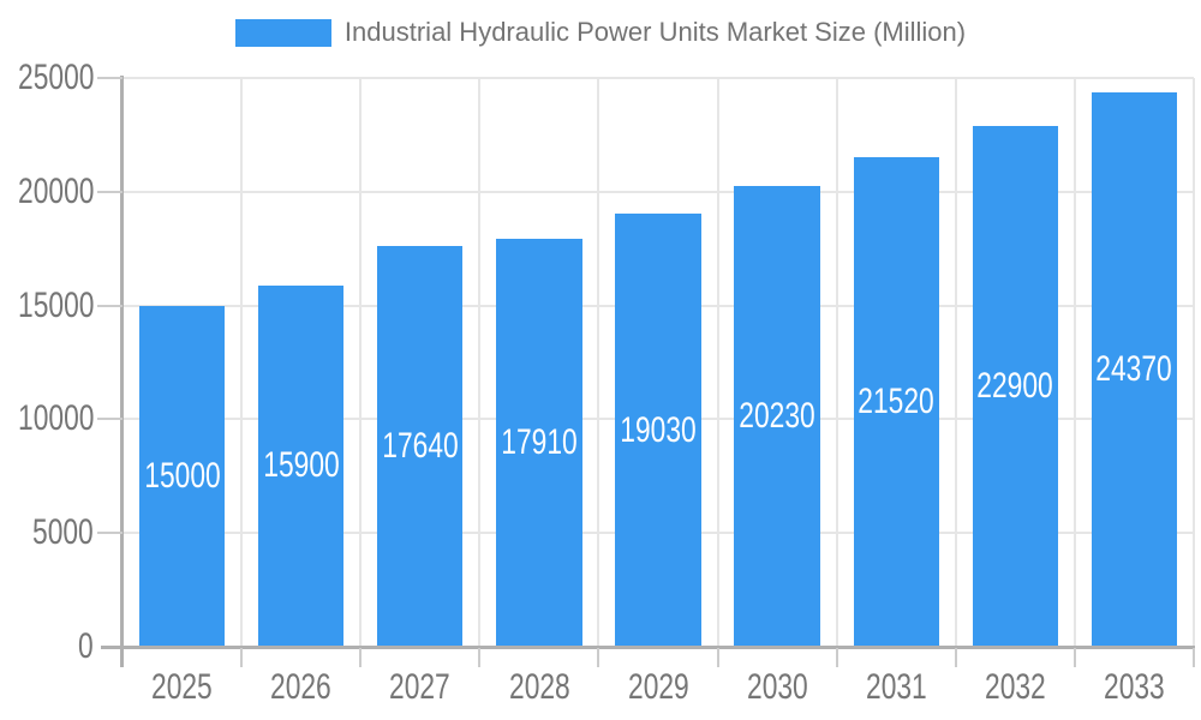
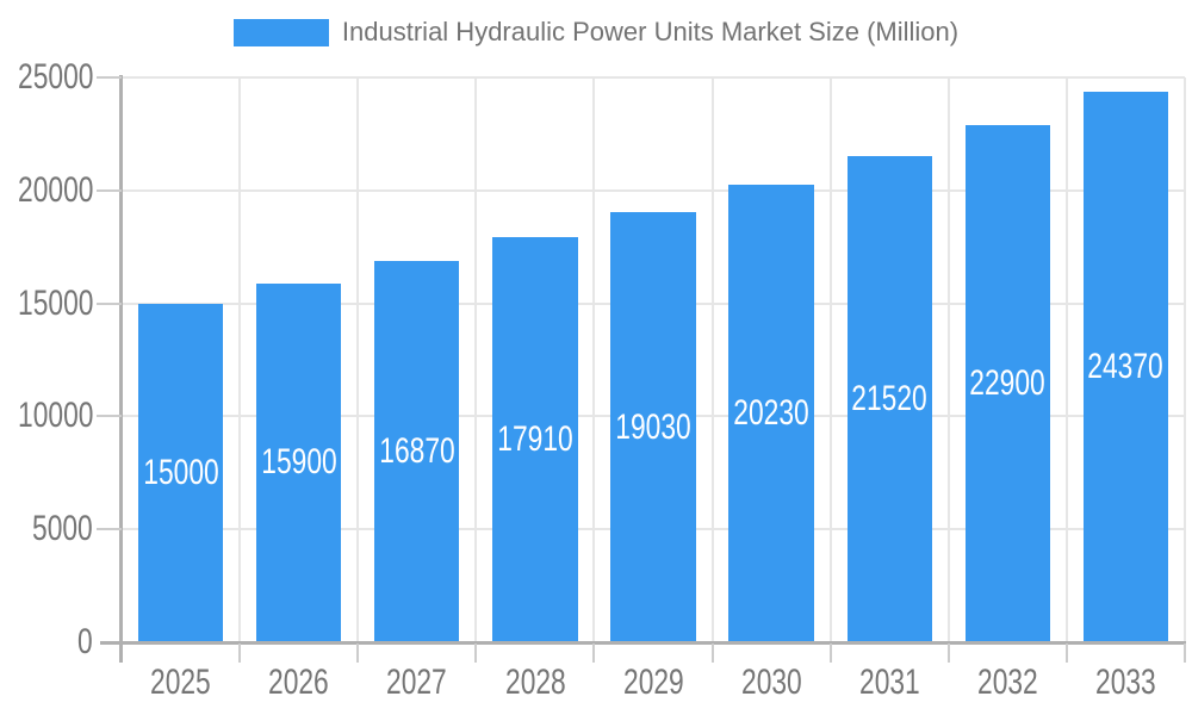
2027: 17640 -> 16870
